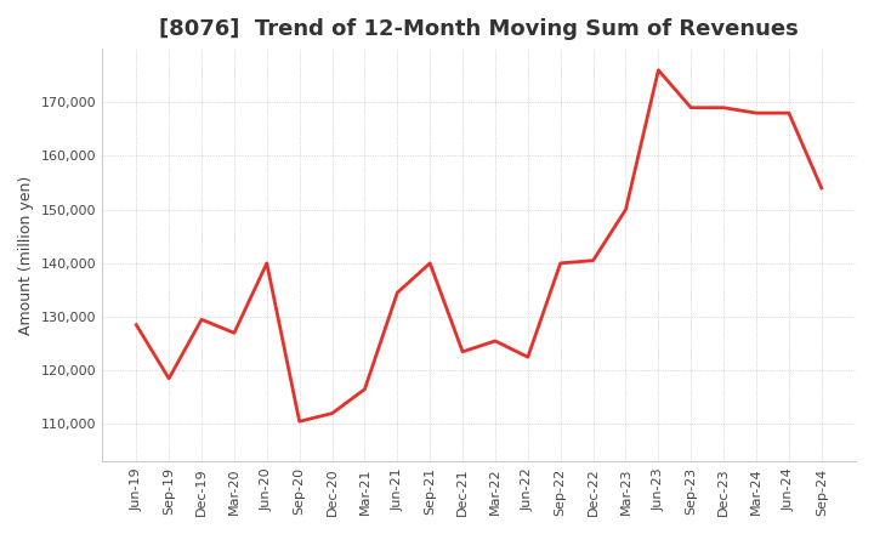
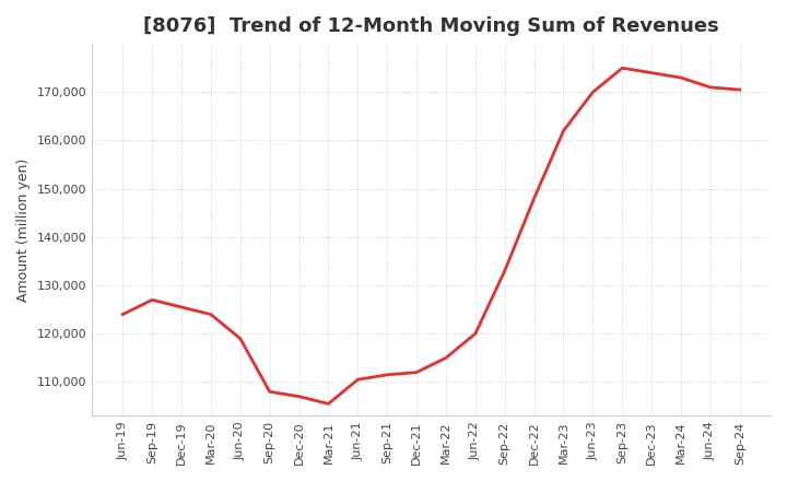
Jun-19: 128,500 -> 124,000
Sep-19: 118,500 -> 127,000
Dec-19: 129,500 -> 125,500
Mar-20: 127,000 -> 124,000
Jun-20: 140,000 -> 119,000
Sep-20: 110,500 -> 108,000
Dec-20: 112,000 -> 107,000
Mar-21: 116,500 -> 105,500
Jun-21: 134,500 -> 110,500
Sep-21: 140,000 -> 111,500
Dec-21: 123,500 -> 112,000
Mar-22: 125,500 -> 115,000
Jun-22: 122,500 -> 120,000
Sep-22: 140,000 -> 133,000
Dec-22: 140,500 -> 148,000
Mar-23: 150,000 -> 162,000
Jun-23: 176,000 -> 170,000
Sep-23: 169,000 -> 175,000
Dec-23: 169,000 -> 174,000
Mar-24: 168,000 -> 173,000
Jun-24: 168,000 -> 171,000
Sep-24: 154,000 -> 170,500
